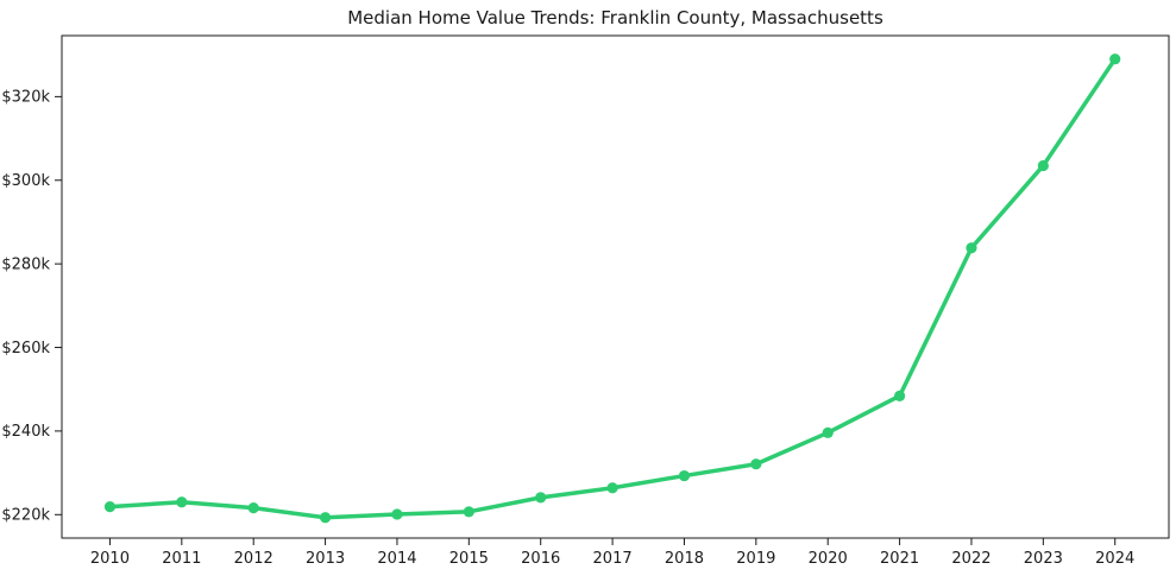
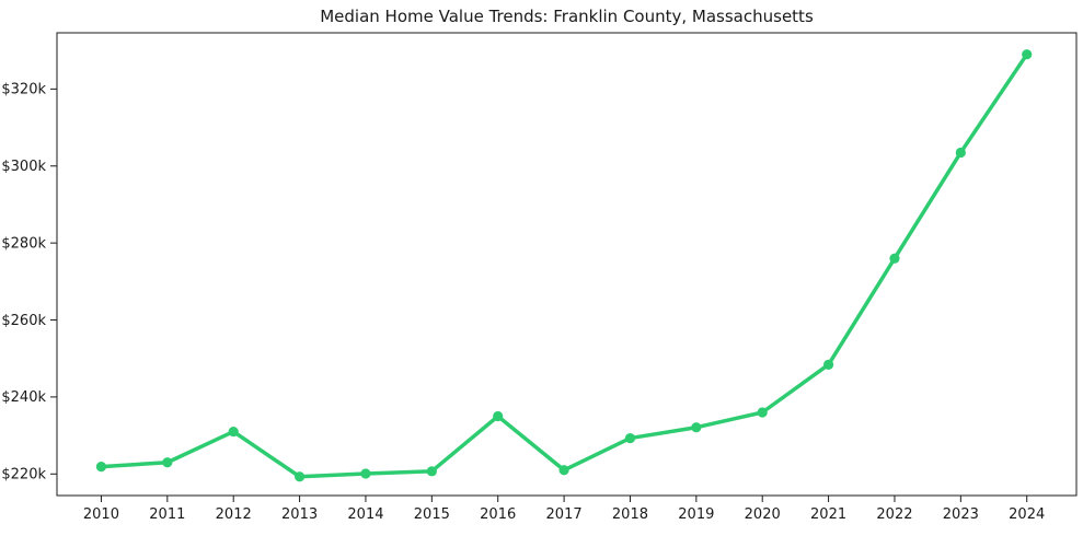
2012: $222k -> $231k
2016: $224k -> $235k
2017: $226k -> $221k
2020: $240k -> $236k
2022: $284k -> $276k
